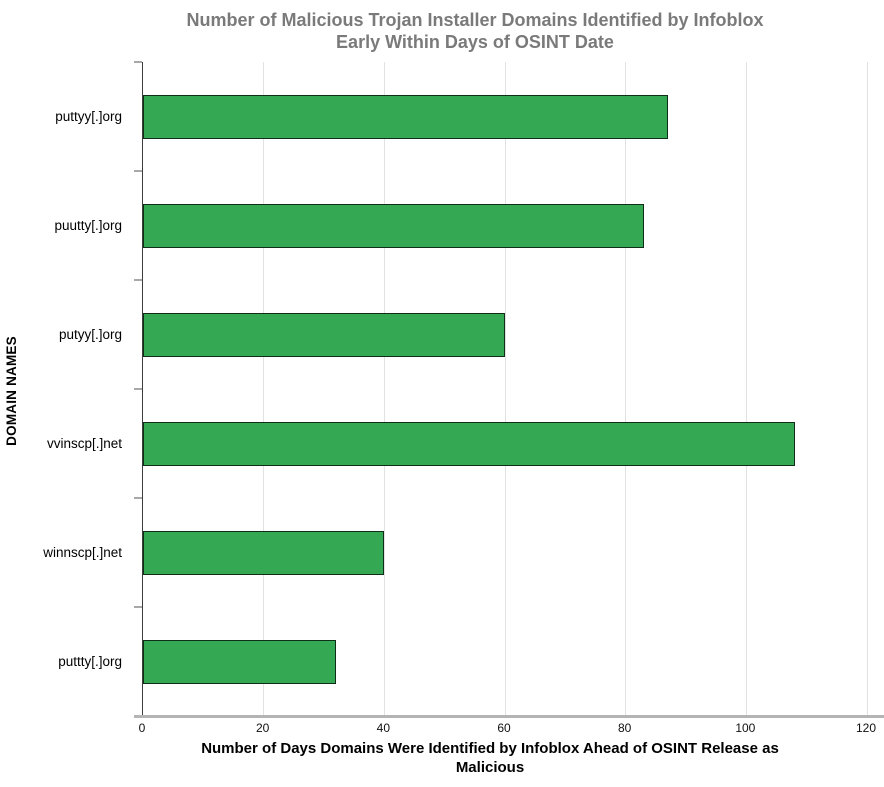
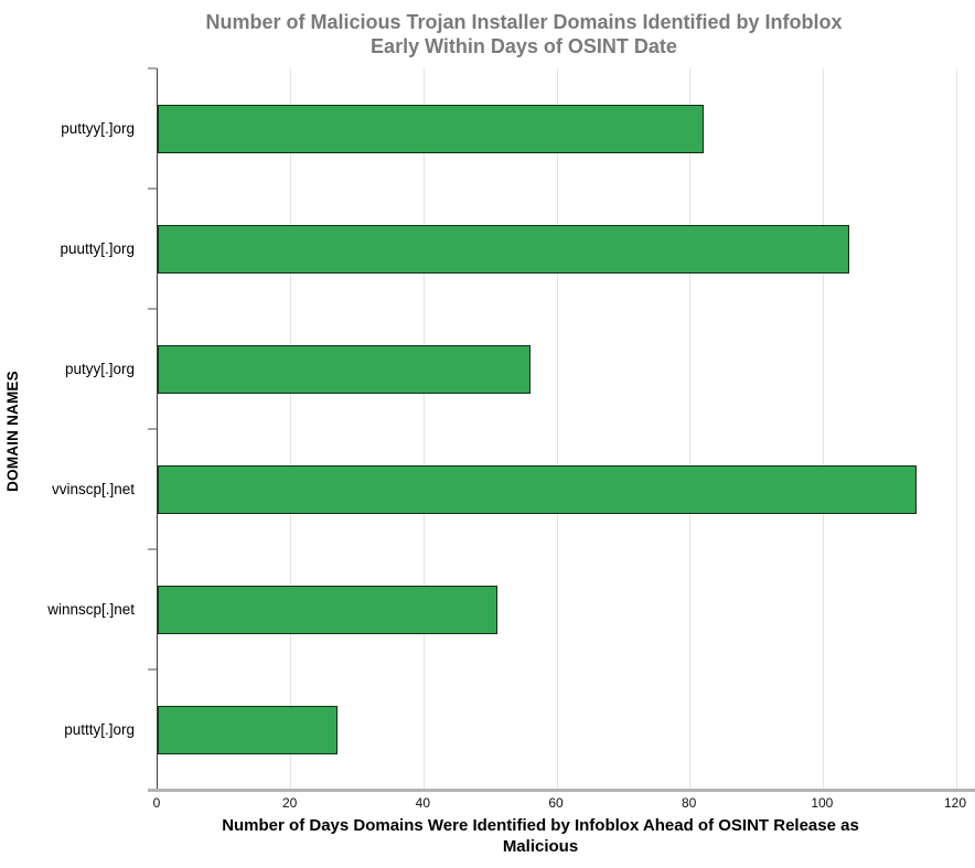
puttyy[.]org: 87 -> 82
puutty[.]org: 83 -> 104
putyy[.]org: 60 -> 56
vvinscp[.]net: 108 -> 114
winnscp[.]net: 40 -> 51
puttty[.]org: 32 -> 27
